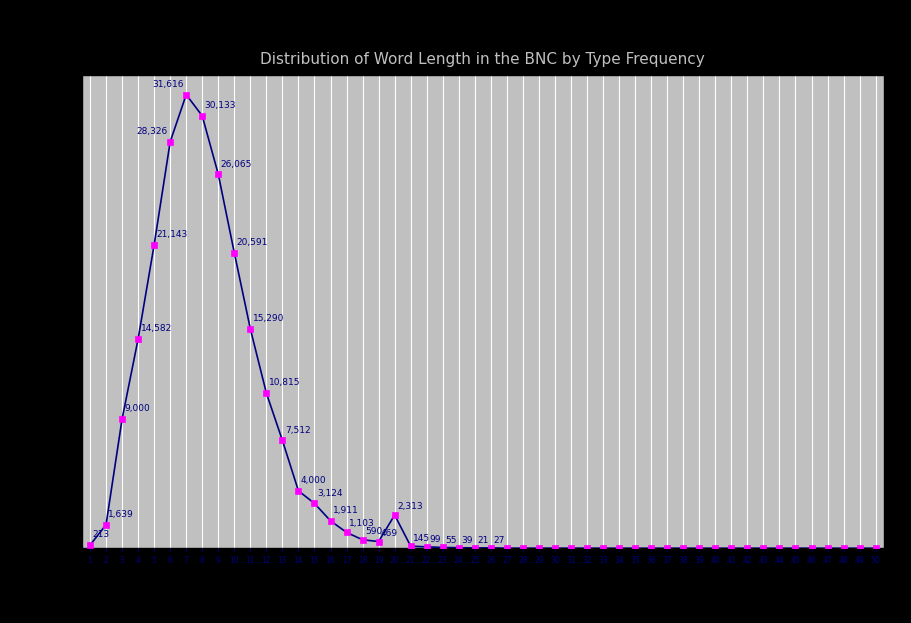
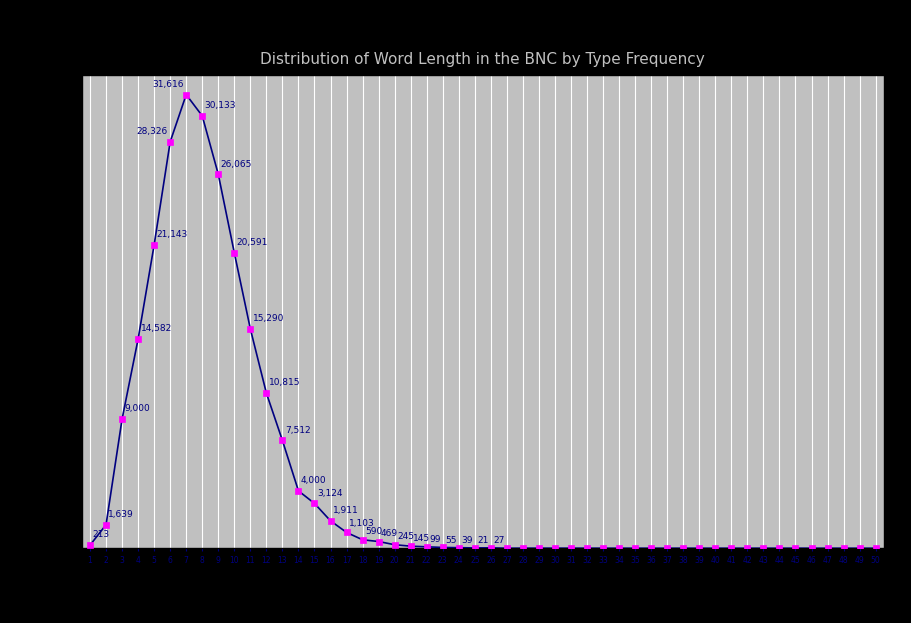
20: 2,313 -> 245
